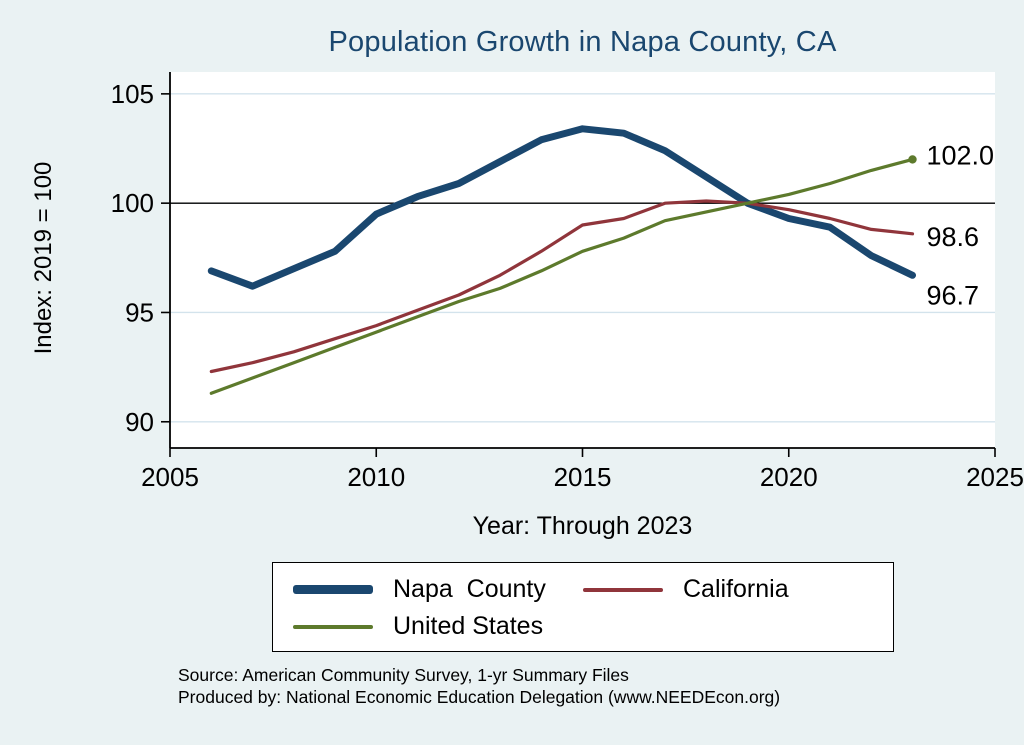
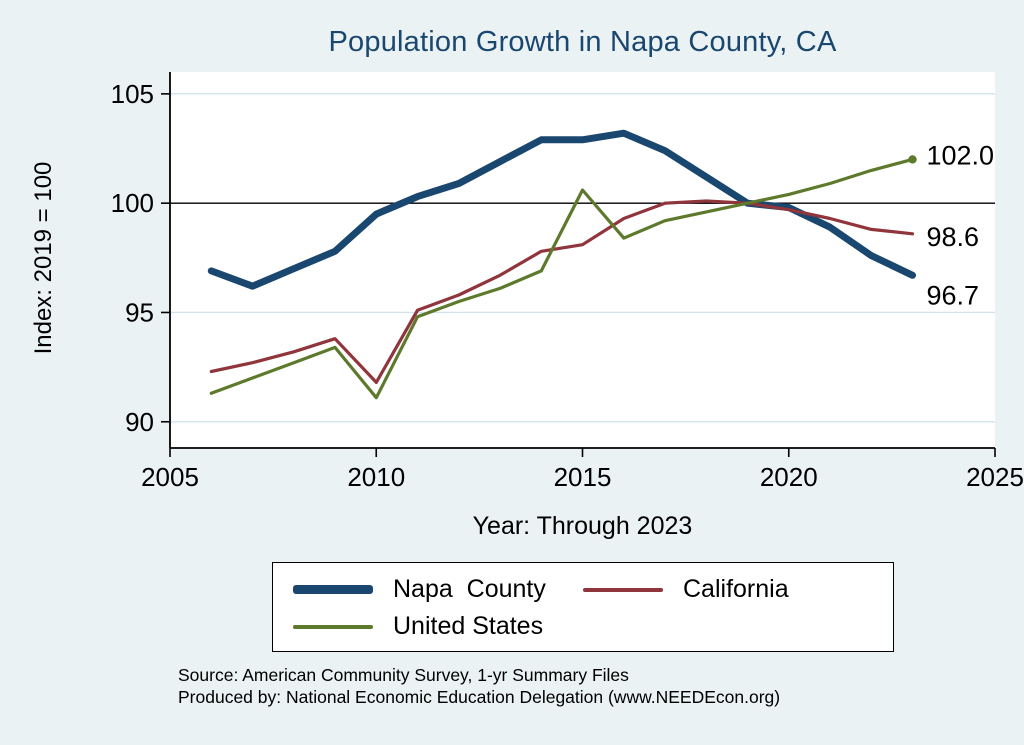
California/2010: 94.4 -> 91.8
United States/2010: 94.1 -> 91.1
Napa County/2015: 103.4 -> 102.9
California/2015: 99.0 -> 98.1
United States/2015: 97.8 -> 100.6
Napa County/2020: 99.3 -> 99.8
